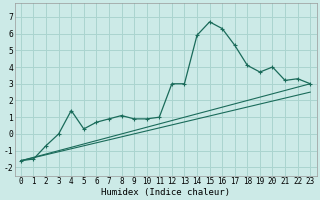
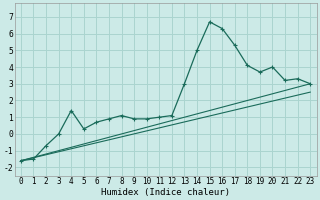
12: 3.0 -> 1.1
14: 5.9 -> 5.0
